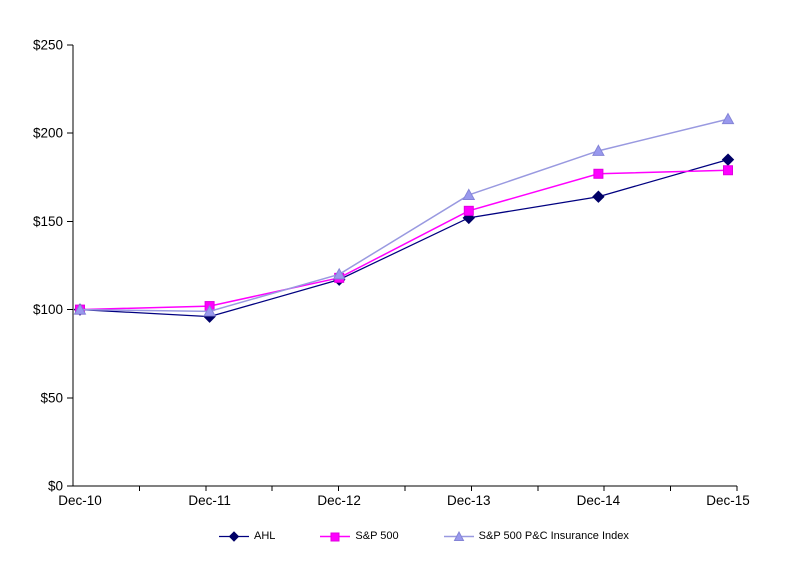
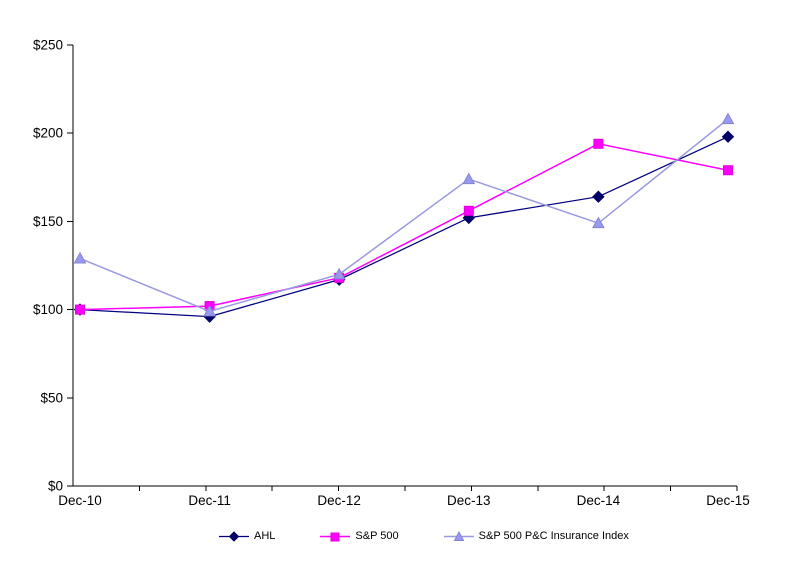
S&P 500 P&C Insurance Index/Dec-10: $100 -> $129
S&P 500 P&C Insurance Index/Dec-13: $165 -> $174
S&P 500/Dec-14: $177 -> $194
S&P 500 P&C Insurance Index/Dec-14: $190 -> $149
AHL/Dec-15: $185 -> $198
